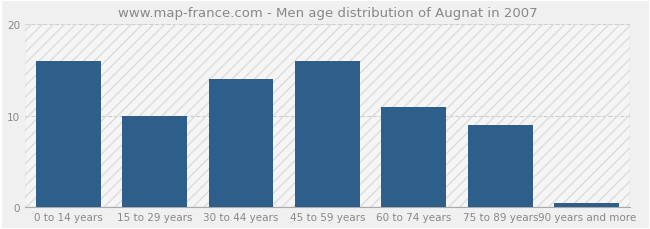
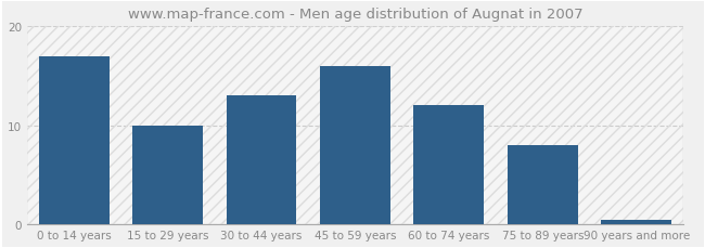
0 to 14 years: 16.0 -> 17.0
30 to 44 years: 14.0 -> 13.0
60 to 74 years: 11.0 -> 12.0
75 to 89 years: 9.0 -> 8.0
